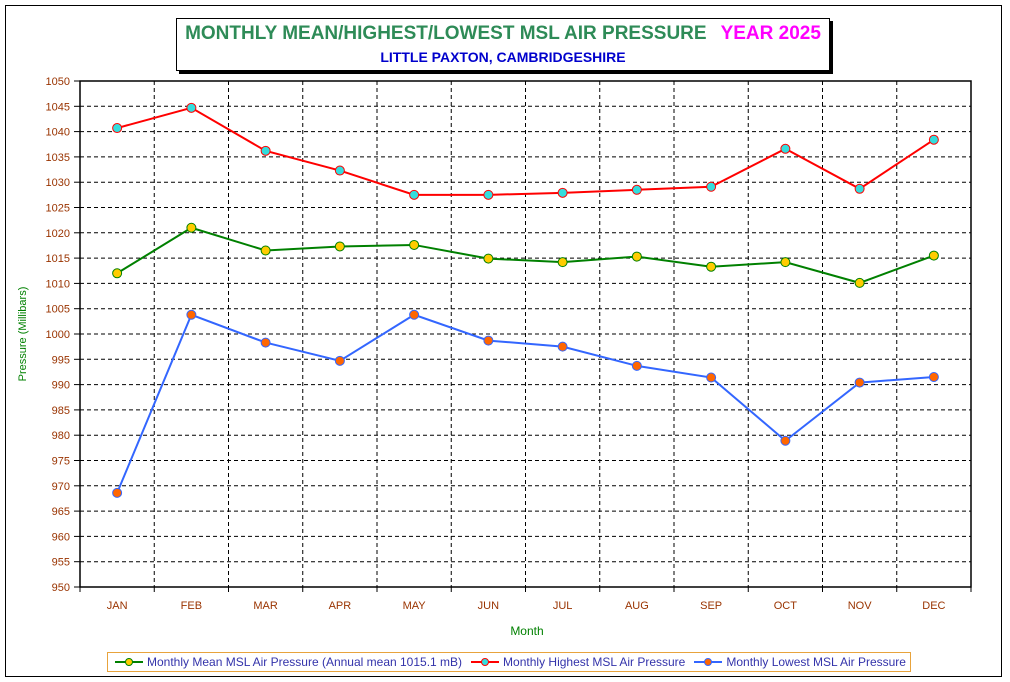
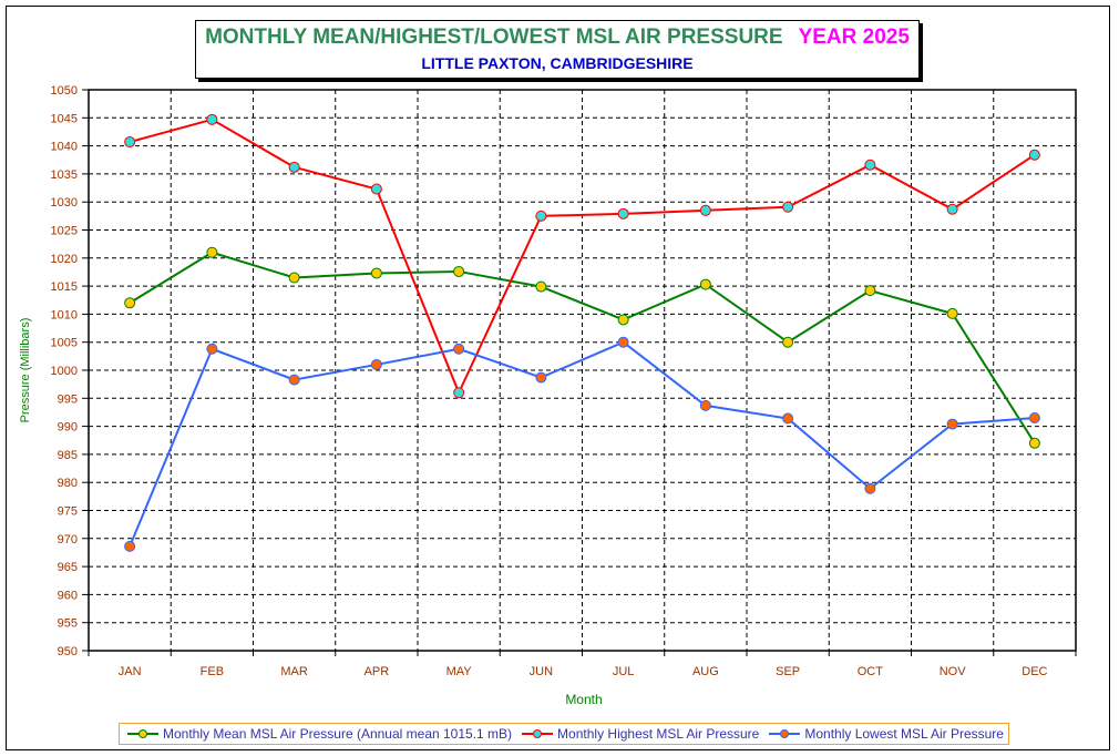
Monthly Lowest MSL Air Pressure/APR: 995 -> 1001
Monthly Highest MSL Air Pressure/MAY: 1028 -> 996
Monthly Mean MSL Air Pressure (Annual mean 1015.1 mB)/JUL: 1014 -> 1009
Monthly Lowest MSL Air Pressure/JUL: 998 -> 1005
Monthly Mean MSL Air Pressure (Annual mean 1015.1 mB)/SEP: 1013 -> 1005
Monthly Mean MSL Air Pressure (Annual mean 1015.1 mB)/DEC: 1016 -> 987
